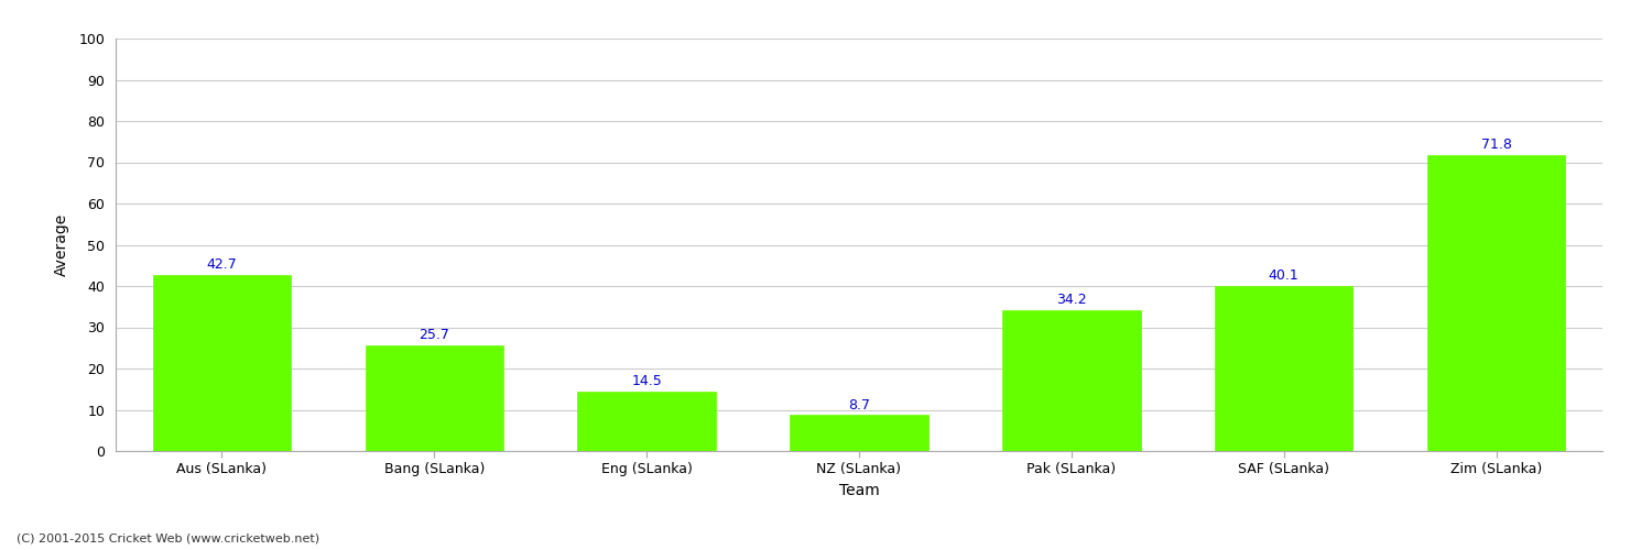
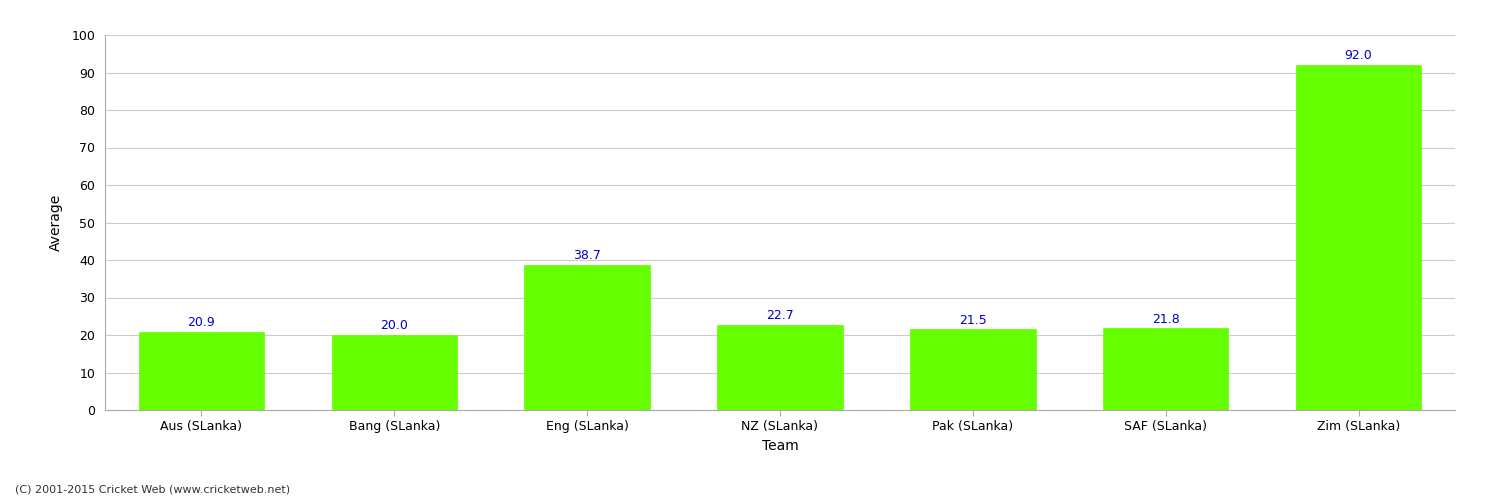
Aus (SLanka): 42.7 -> 20.9
Bang (SLanka): 25.7 -> 20.0
Eng (SLanka): 14.5 -> 38.7
NZ (SLanka): 8.7 -> 22.7
Pak (SLanka): 34.2 -> 21.5
SAF (SLanka): 40.1 -> 21.8
Zim (SLanka): 71.8 -> 92.0
